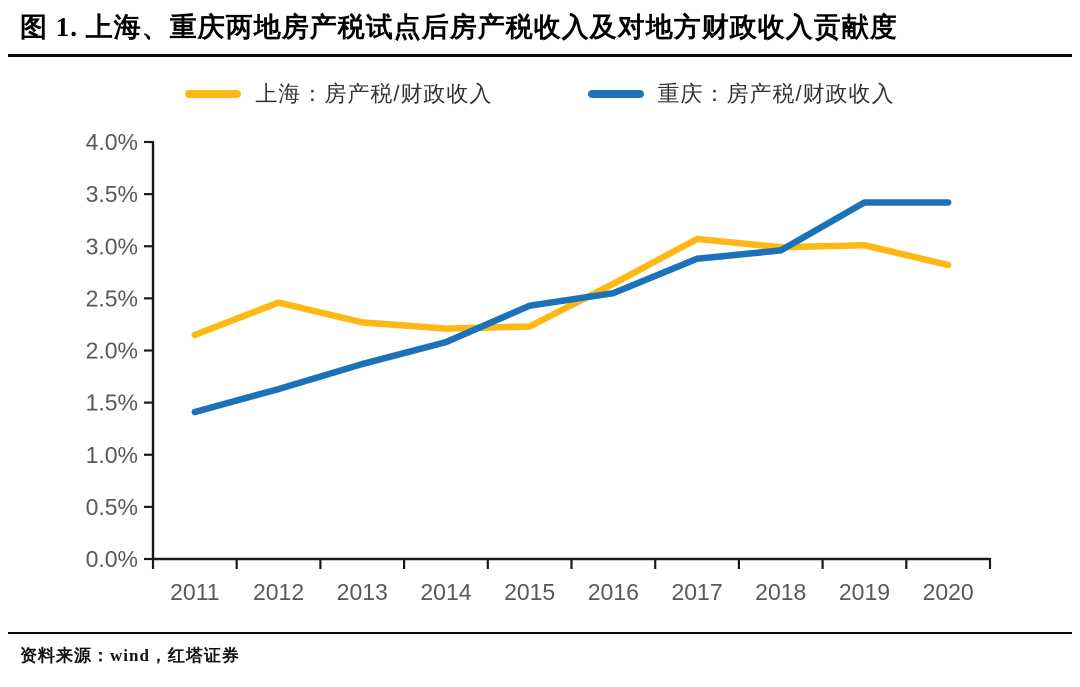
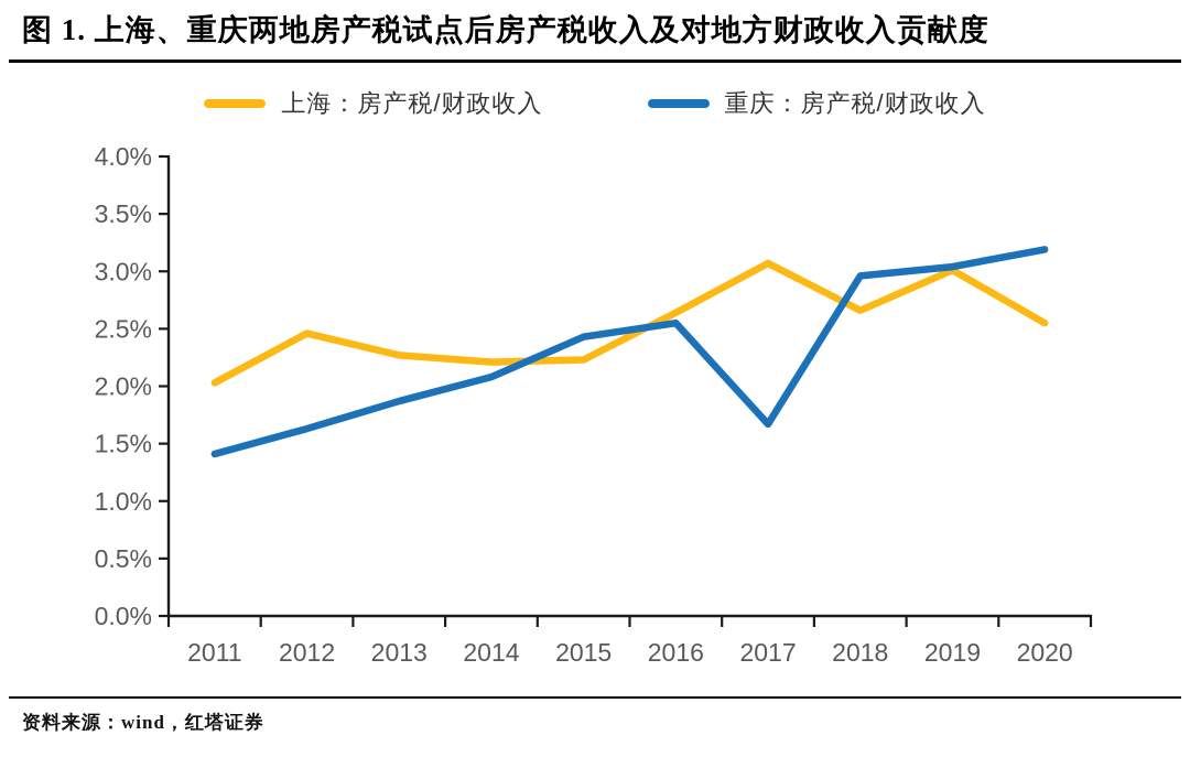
上海：房产税/财政收入/2011: 2.15% -> 2.03%
重庆：房产税/财政收入/2017: 2.88% -> 1.67%
上海：房产税/财政收入/2018: 2.99% -> 2.66%
重庆：房产税/财政收入/2019: 3.42% -> 3.04%
上海：房产税/财政收入/2020: 2.82% -> 2.55%
重庆：房产税/财政收入/2020: 3.42% -> 3.19%
